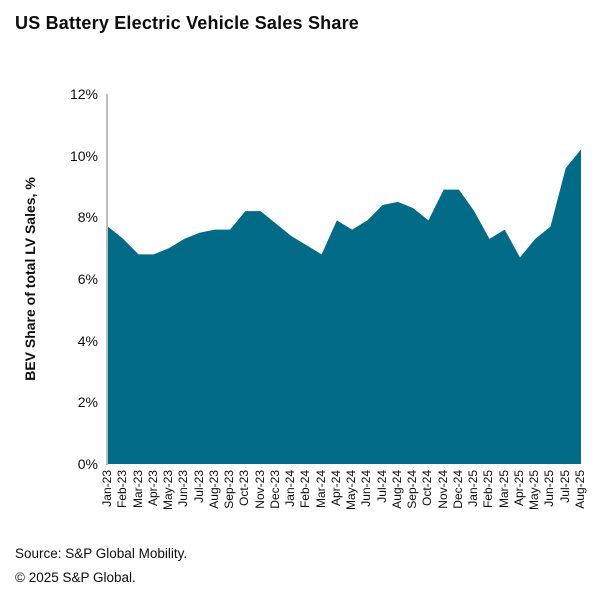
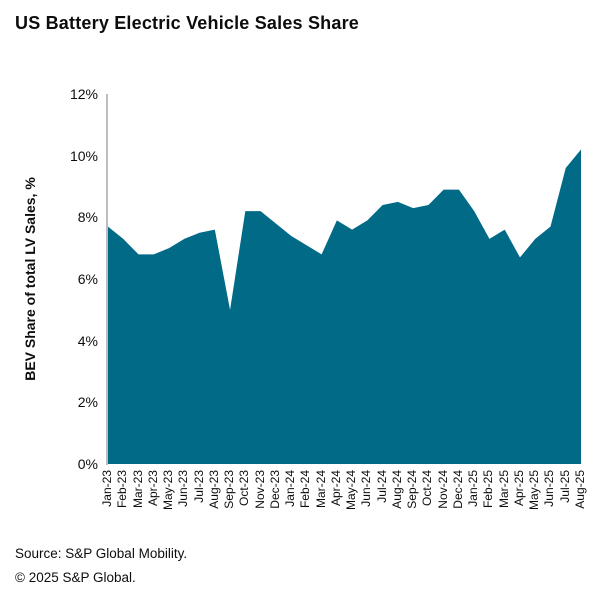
Sep-23: 7.6% -> 5.0%
Oct-24: 7.9% -> 8.4%
